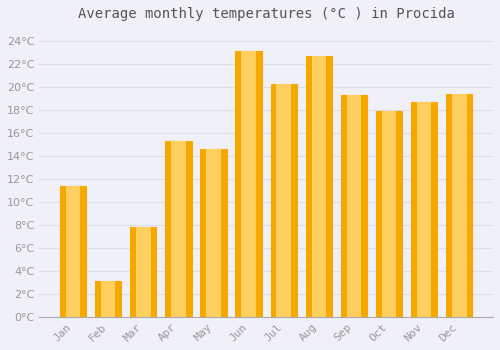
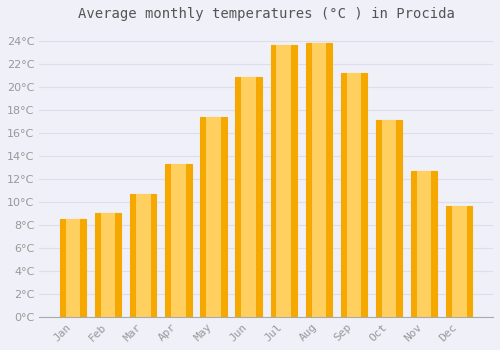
Jan: 11.4°C -> 8.5°C
Feb: 3.1°C -> 9.0°C
Mar: 7.8°C -> 10.7°C
Apr: 15.3°C -> 13.3°C
May: 14.6°C -> 17.4°C
Jun: 23.1°C -> 20.8°C
Jul: 20.2°C -> 23.6°C
Aug: 22.7°C -> 23.8°C
Sep: 19.3°C -> 21.2°C
Oct: 17.9°C -> 17.1°C
Nov: 18.7°C -> 12.7°C
Dec: 19.4°C -> 9.6°C
